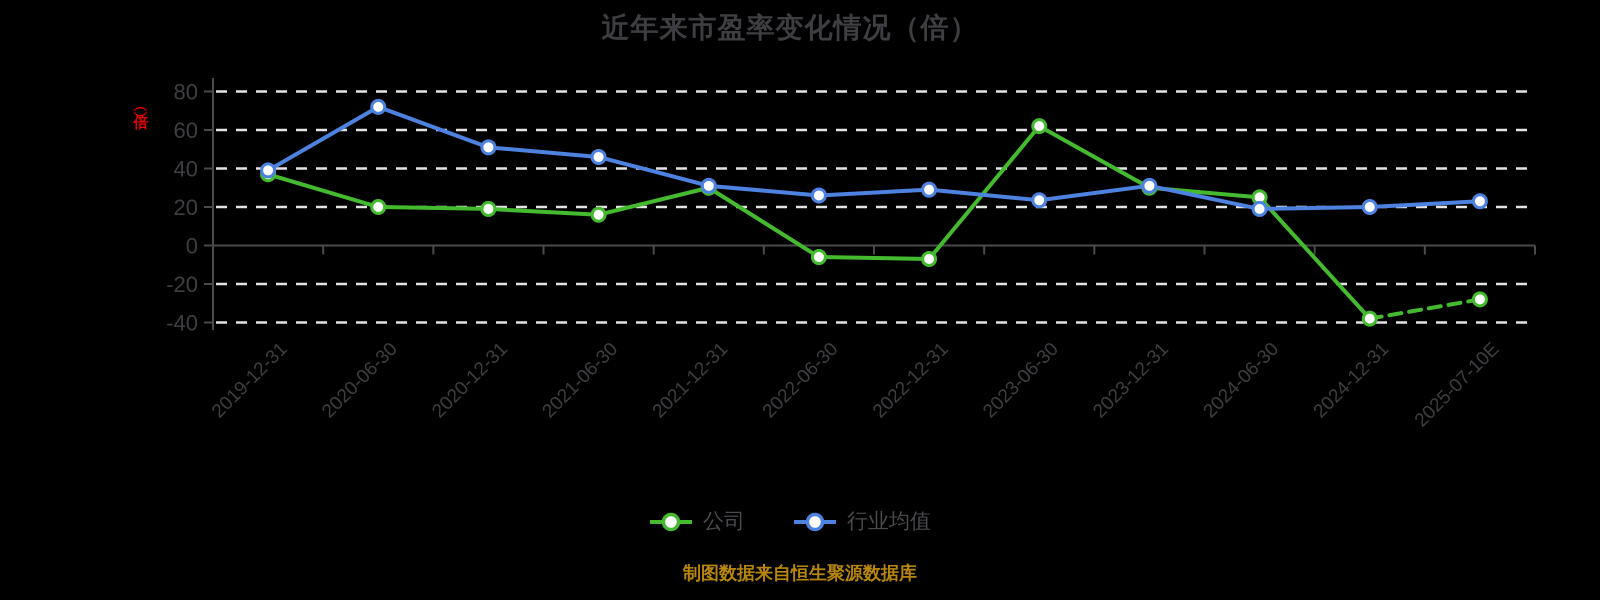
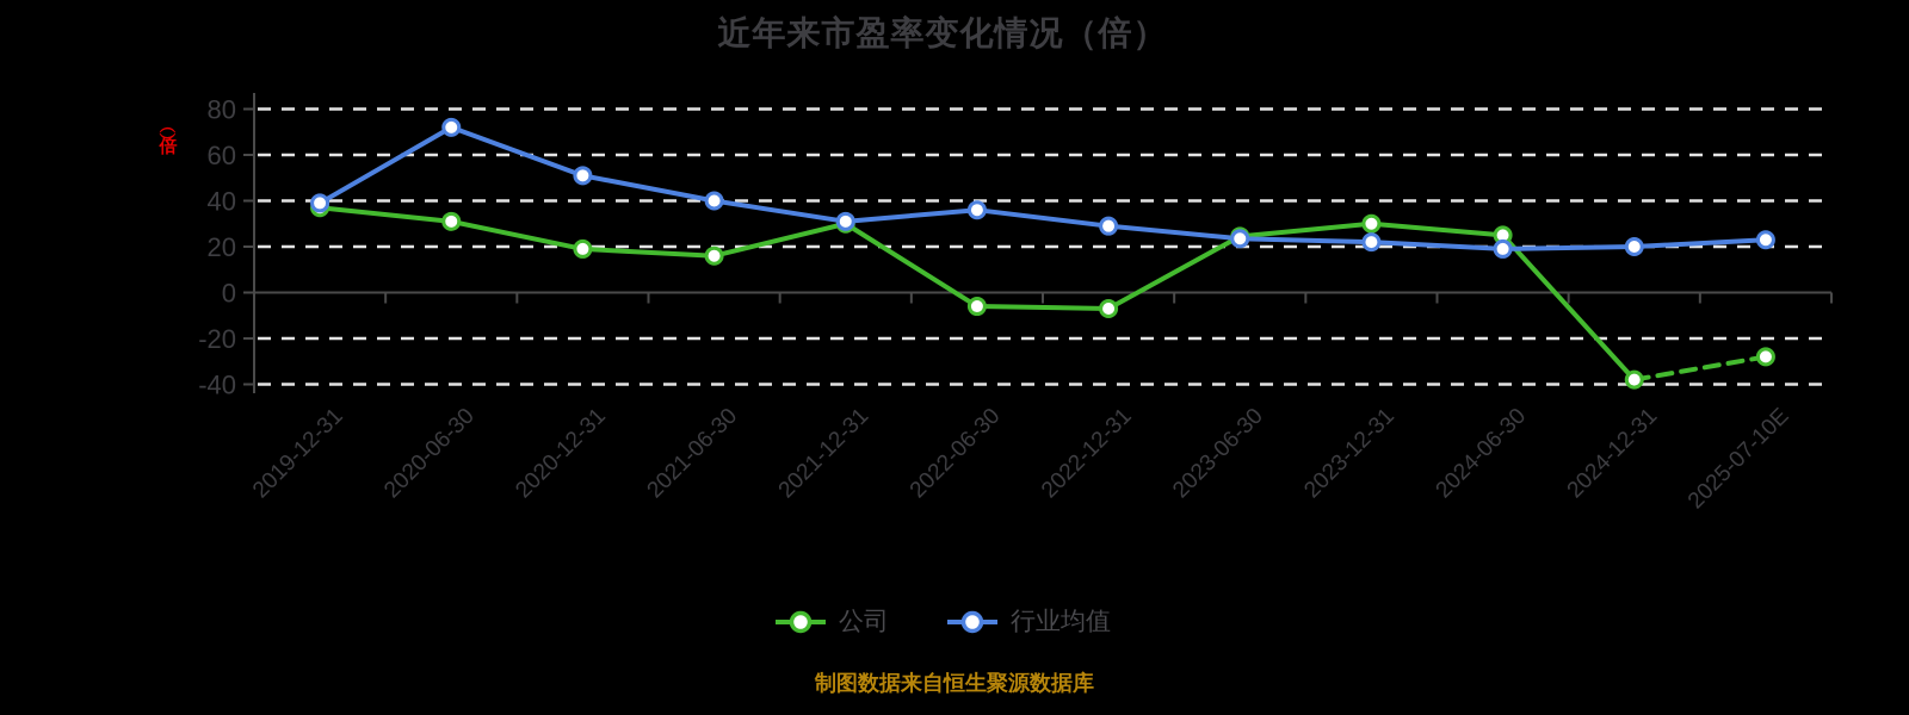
公司/2020-06-30: 20 -> 31
行业均值/2021-06-30: 46 -> 40
行业均值/2022-06-30: 26 -> 36
公司/2023-06-30: 62 -> 24
行业均值/2023-12-31: 31 -> 22
